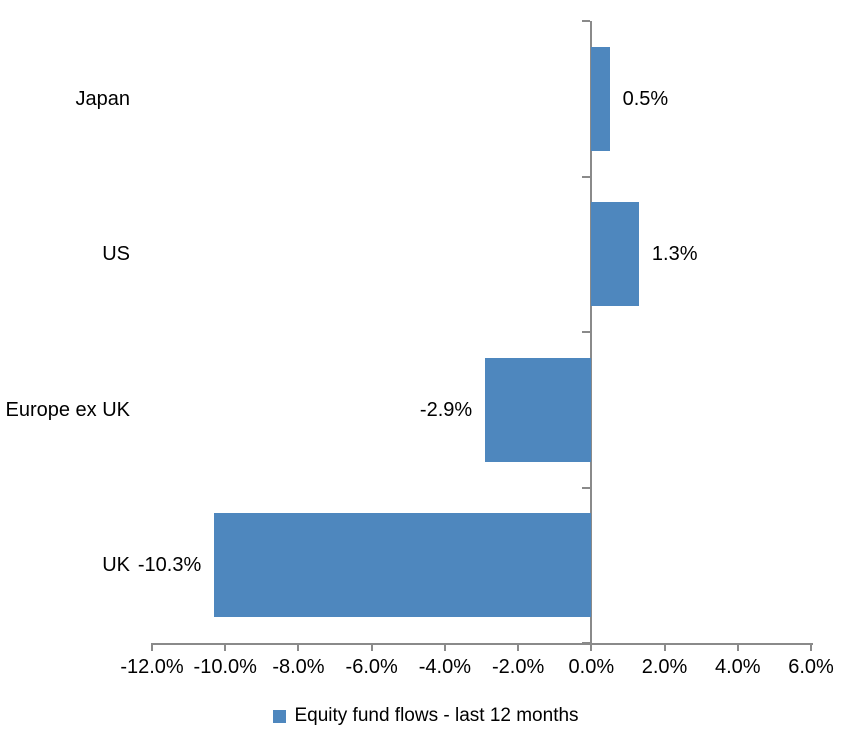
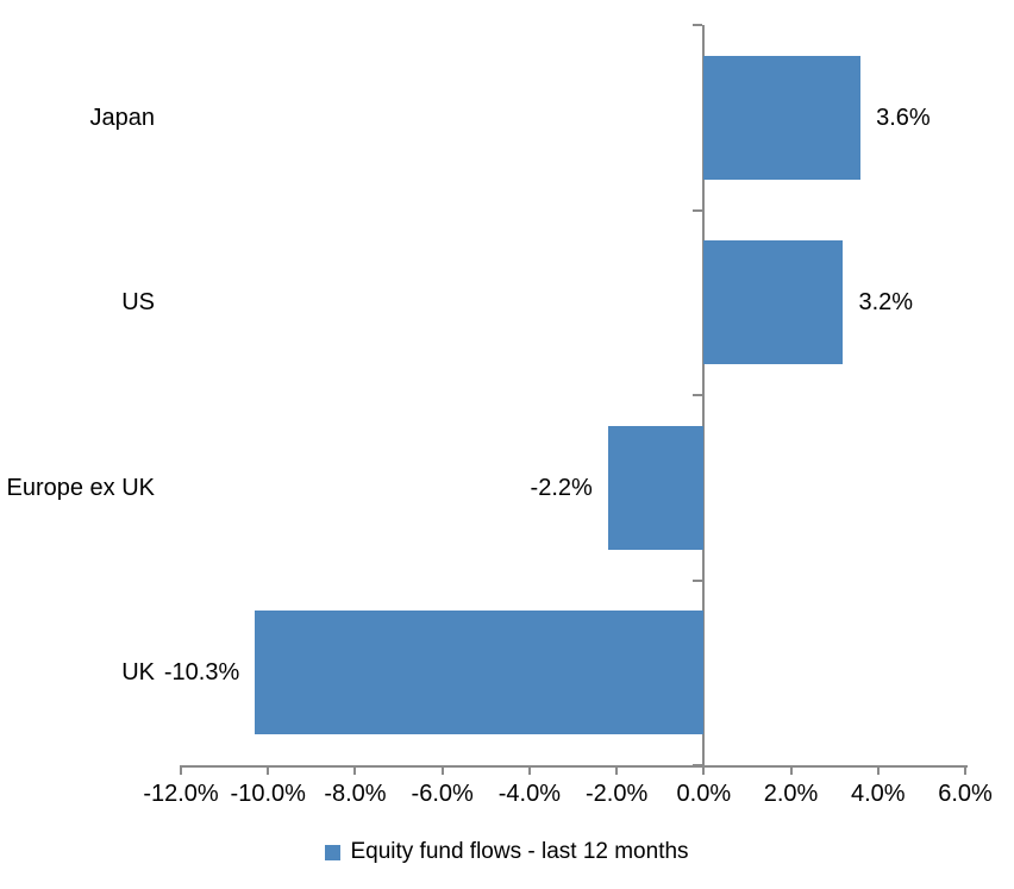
Japan: 0.5% -> 3.6%
US: 1.3% -> 3.2%
Europe ex UK: -2.9% -> -2.2%
